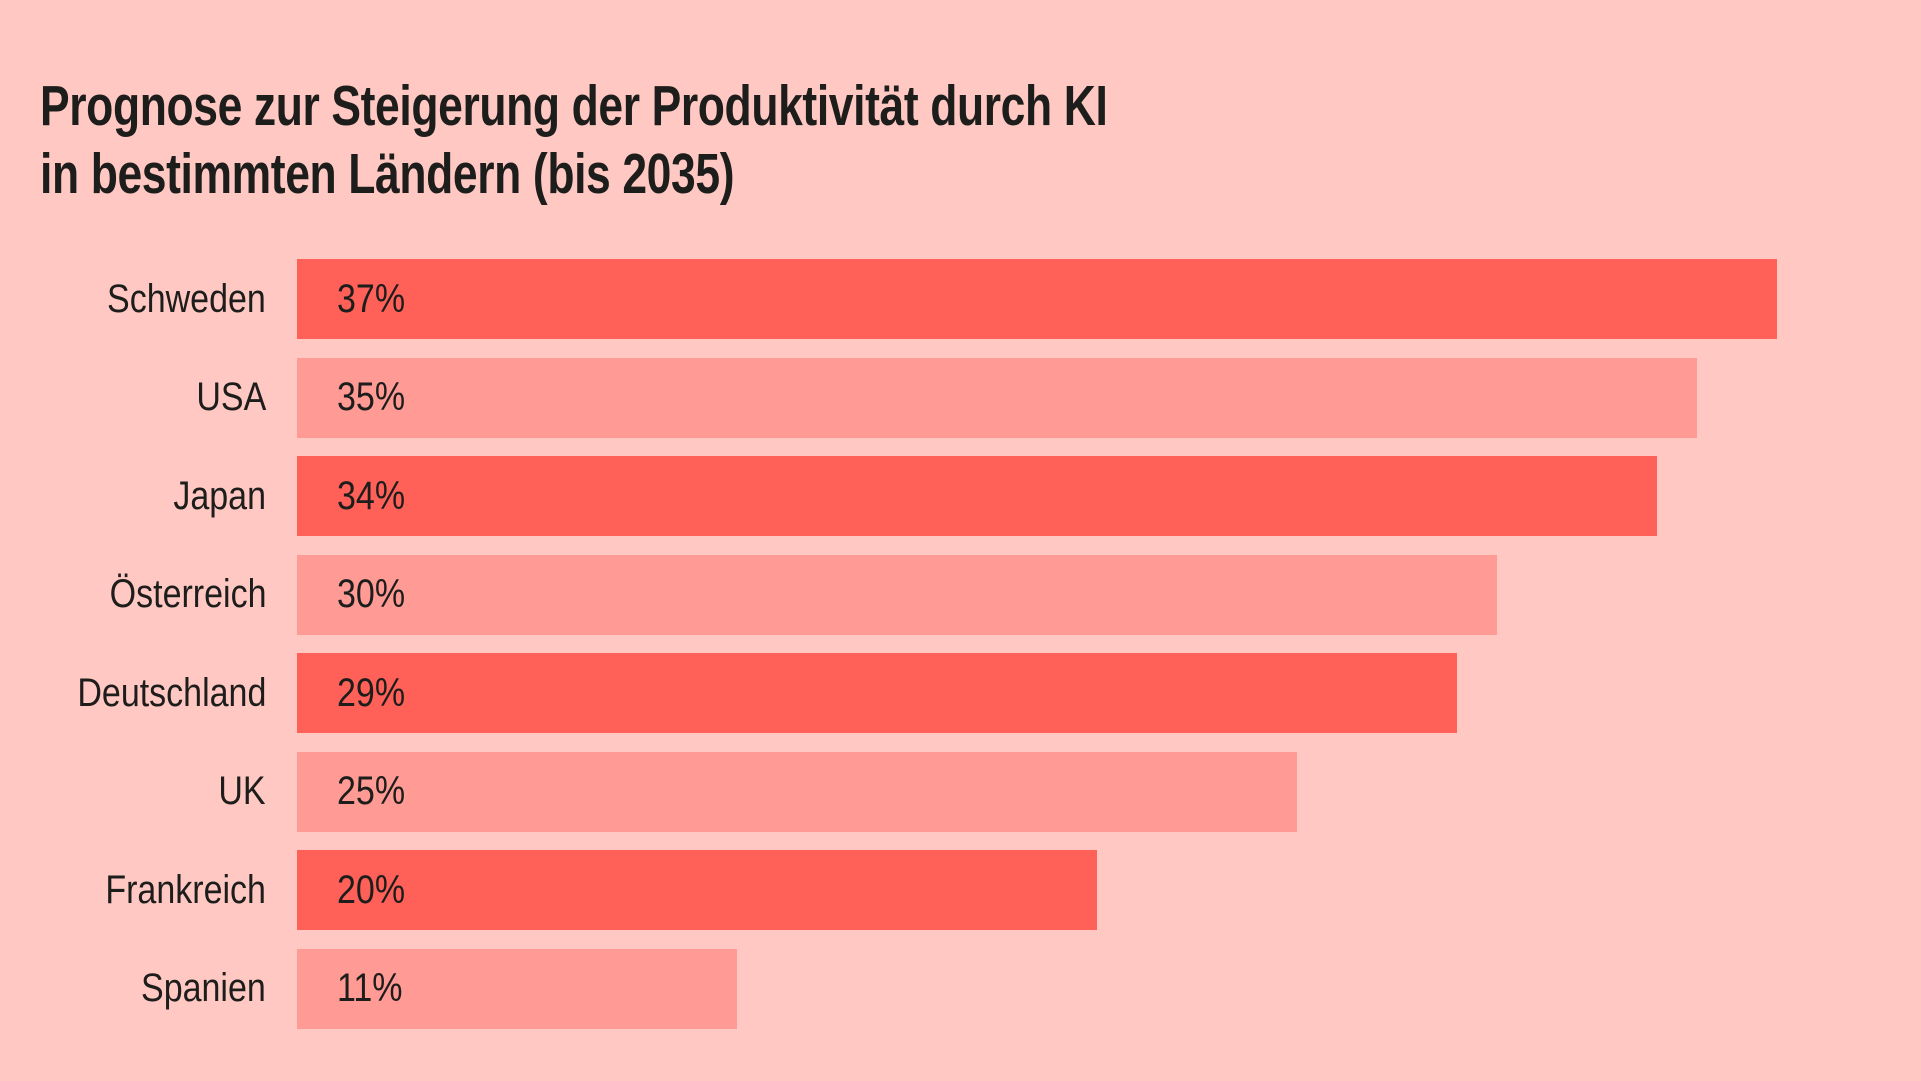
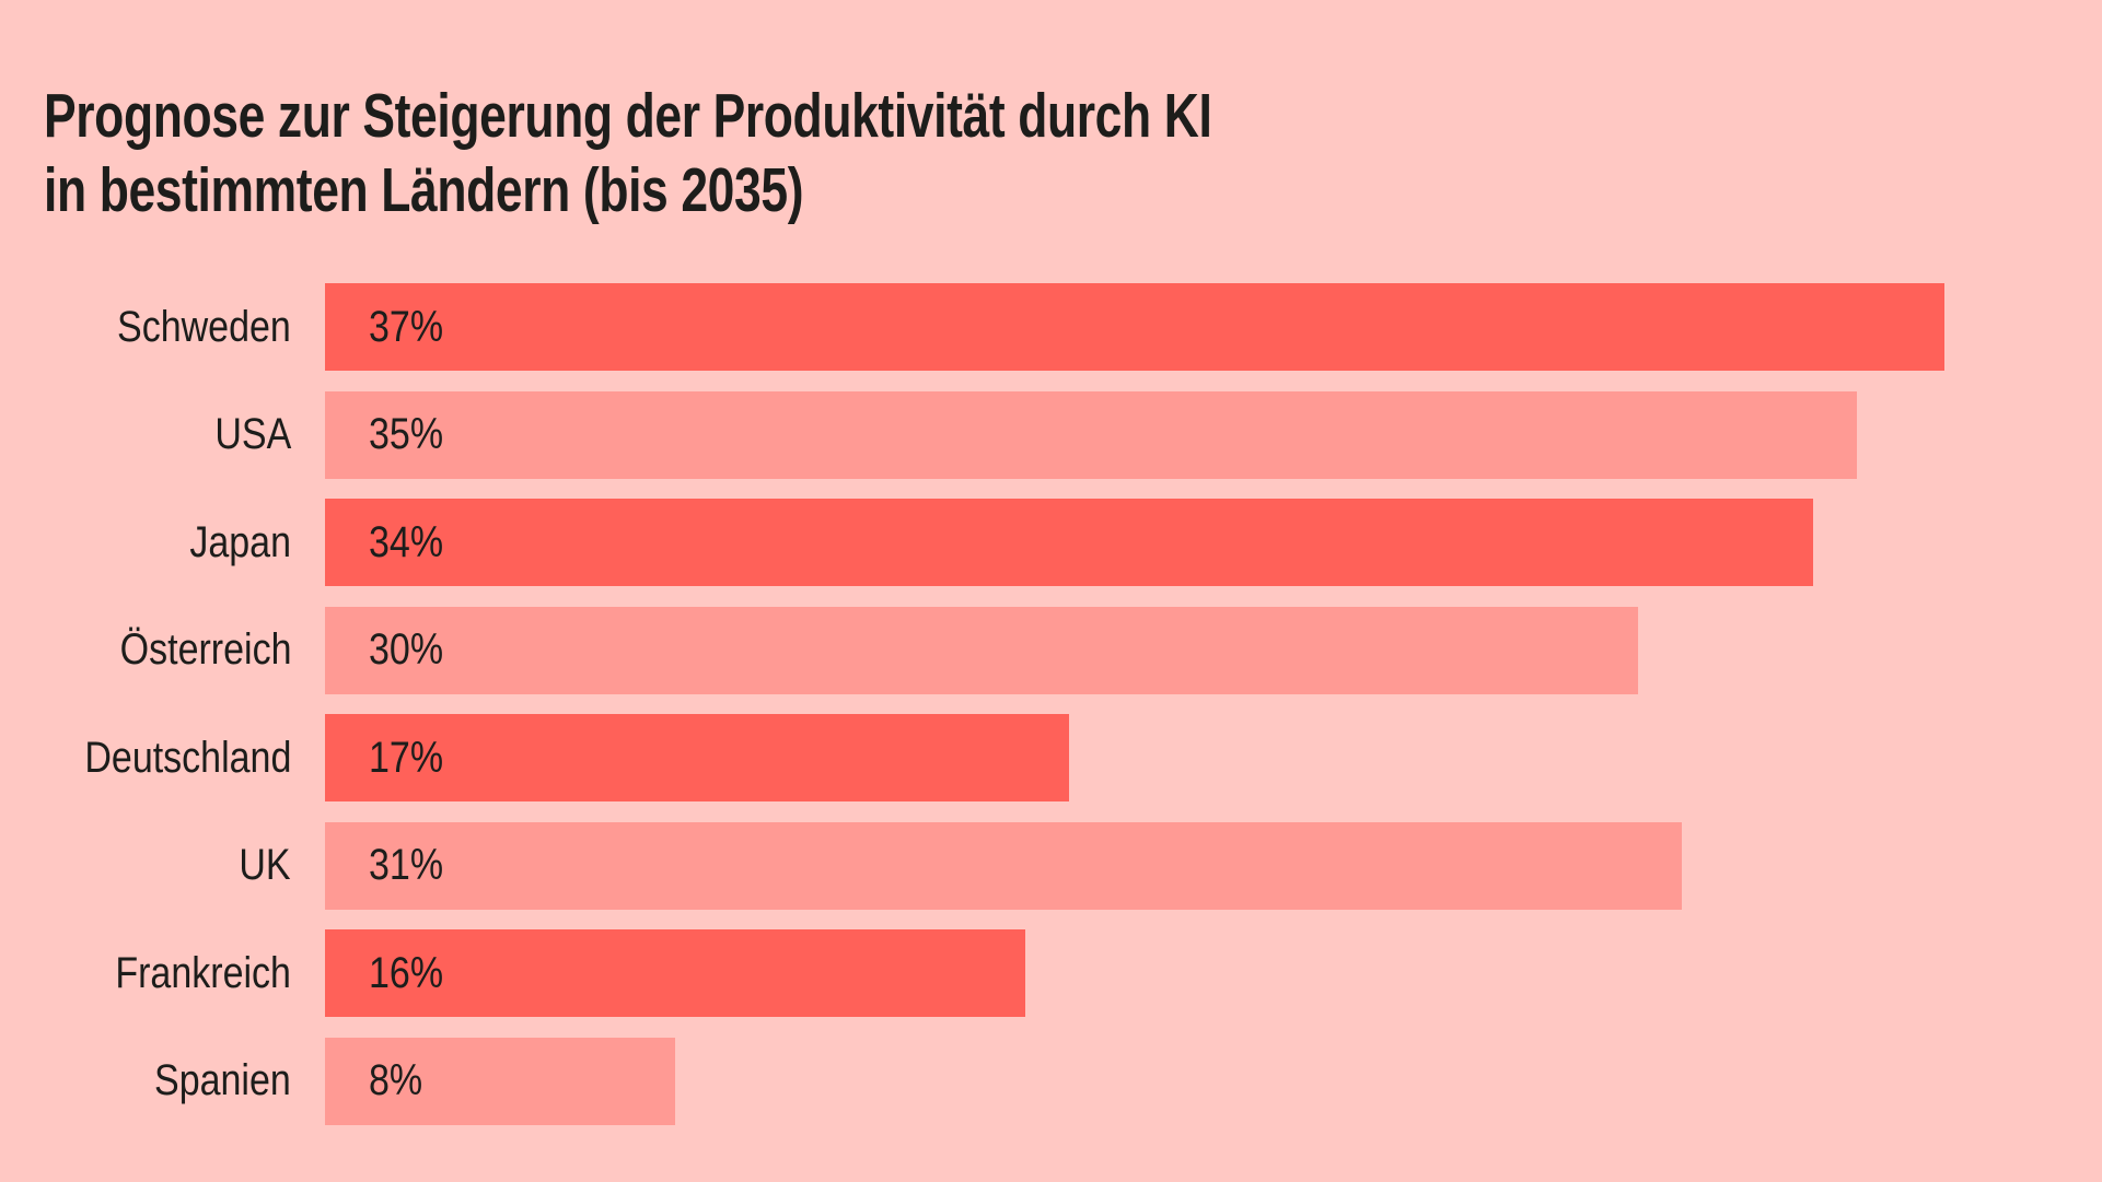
Deutschland: 29% -> 17%
UK: 25% -> 31%
Frankreich: 20% -> 16%
Spanien: 11% -> 8%
